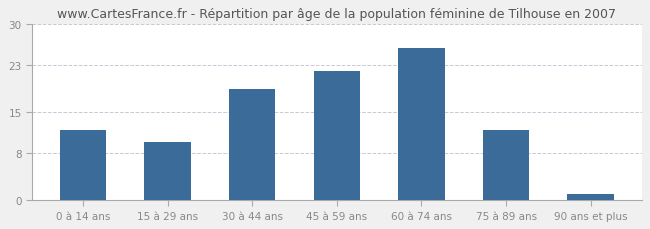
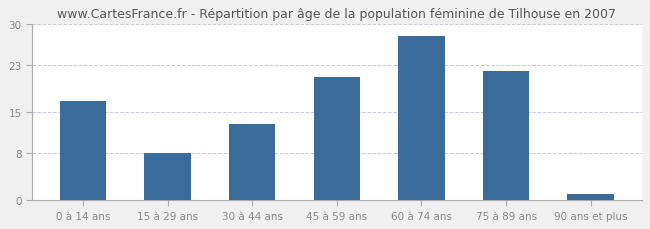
0 à 14 ans: 12 -> 17
15 à 29 ans: 10 -> 8
30 à 44 ans: 19 -> 13
45 à 59 ans: 22 -> 21
60 à 74 ans: 26 -> 28
75 à 89 ans: 12 -> 22
